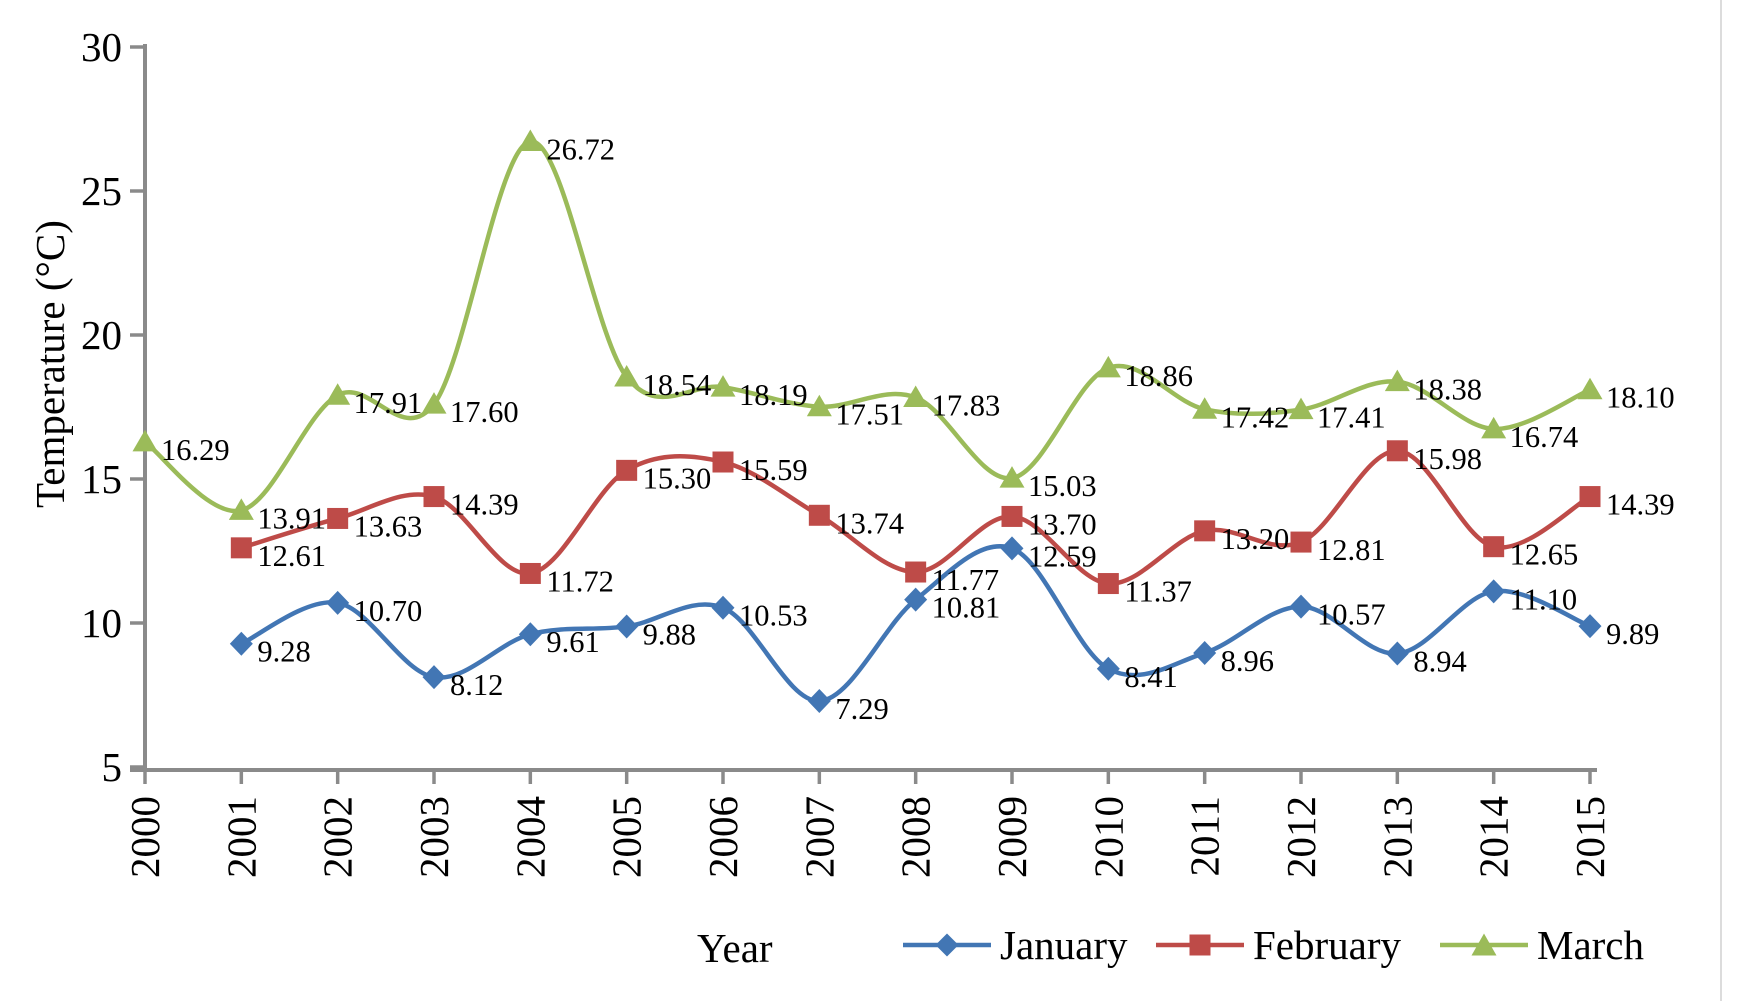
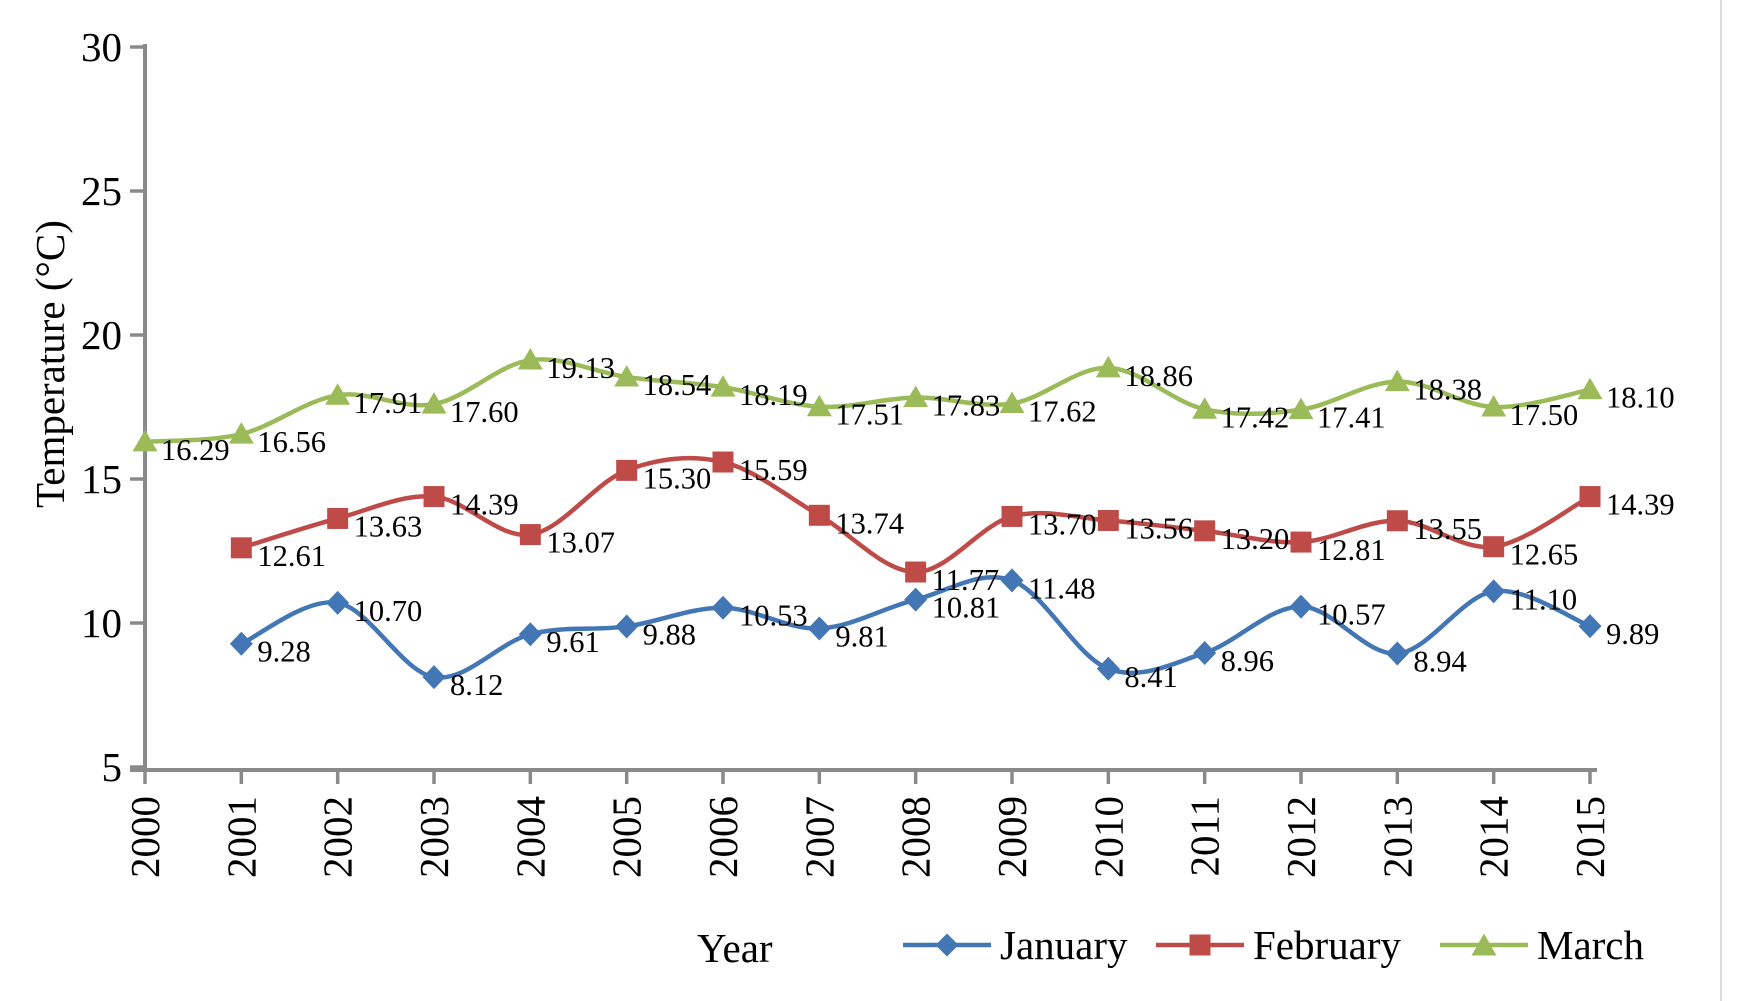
March/2001: 13.91 -> 16.56
February/2004: 11.72 -> 13.07
March/2004: 26.72 -> 19.13
January/2007: 7.29 -> 9.81
January/2009: 12.59 -> 11.48
March/2009: 15.03 -> 17.62
February/2010: 11.37 -> 13.56
February/2013: 15.98 -> 13.55
March/2014: 16.74 -> 17.50
